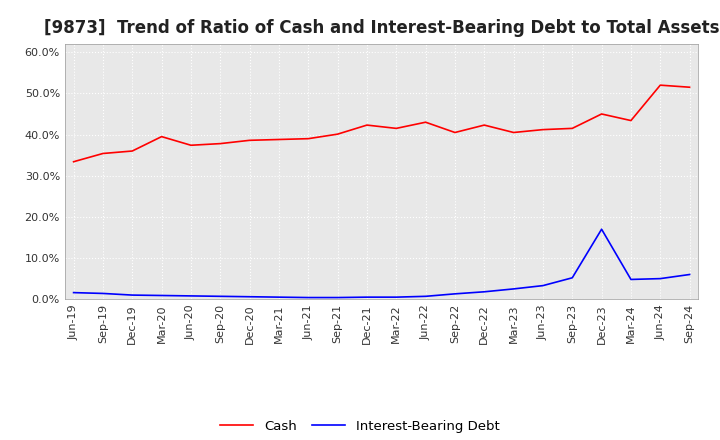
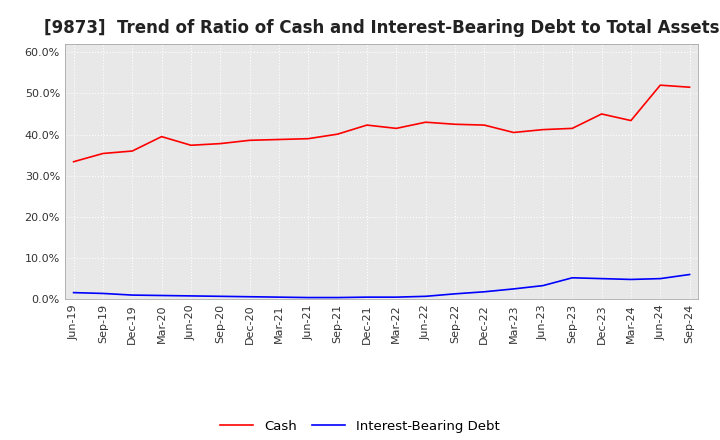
Cash/Sep-22: 40.5% -> 42.5%
Interest-Bearing Debt/Dec-23: 17.0% -> 5.0%
